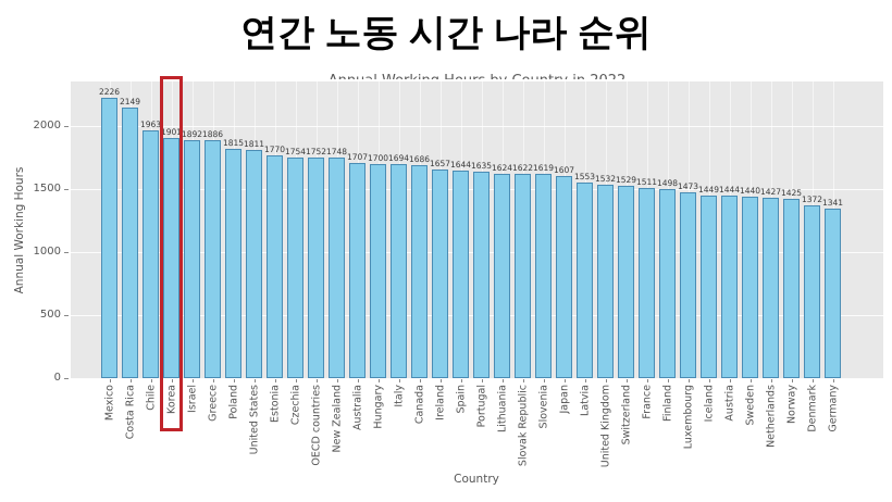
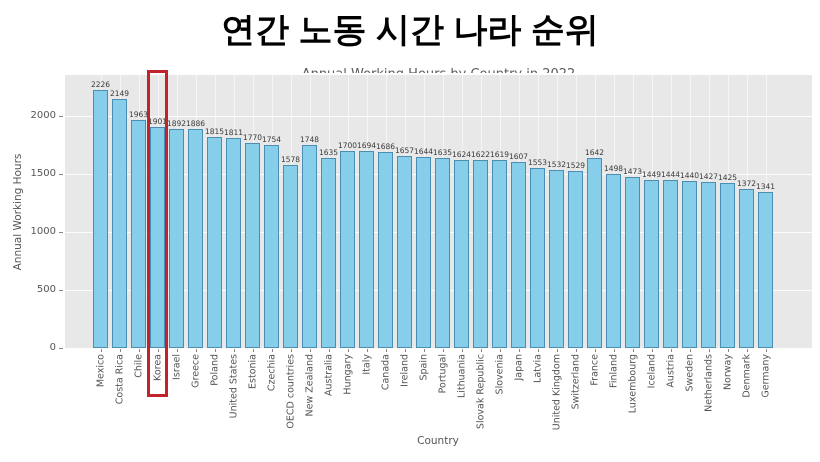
OECD countries: 1752 -> 1578
Australia: 1707 -> 1635
France: 1511 -> 1642
